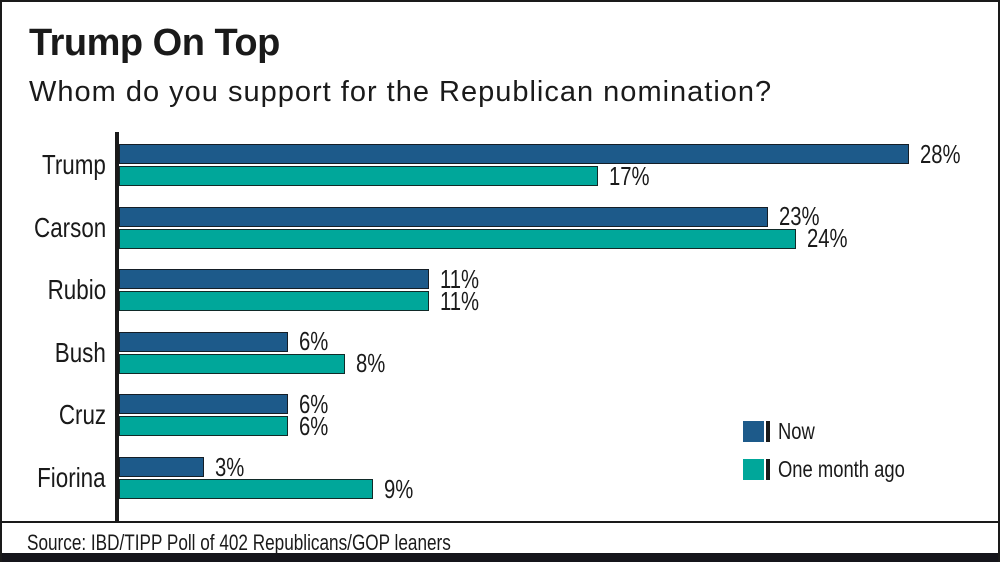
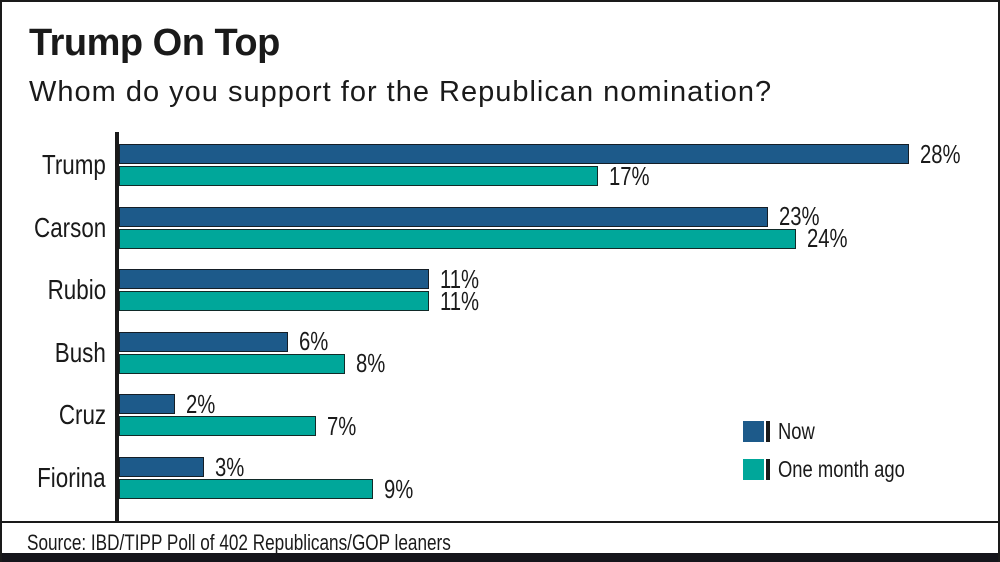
Now/Cruz: 6% -> 2%
One month ago/Cruz: 6% -> 7%
